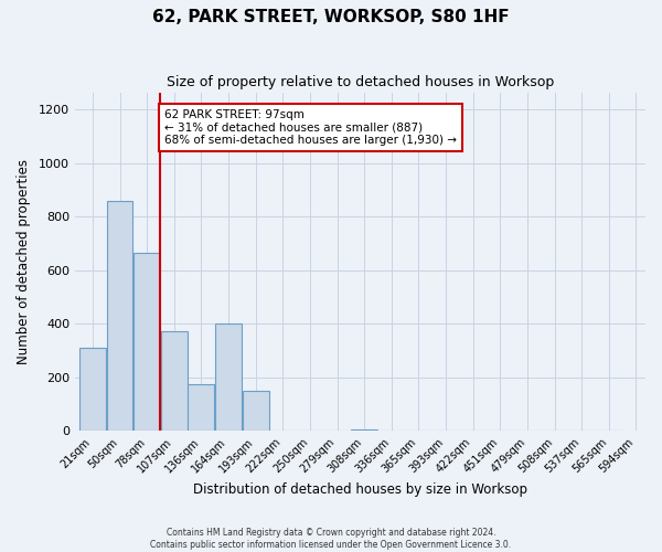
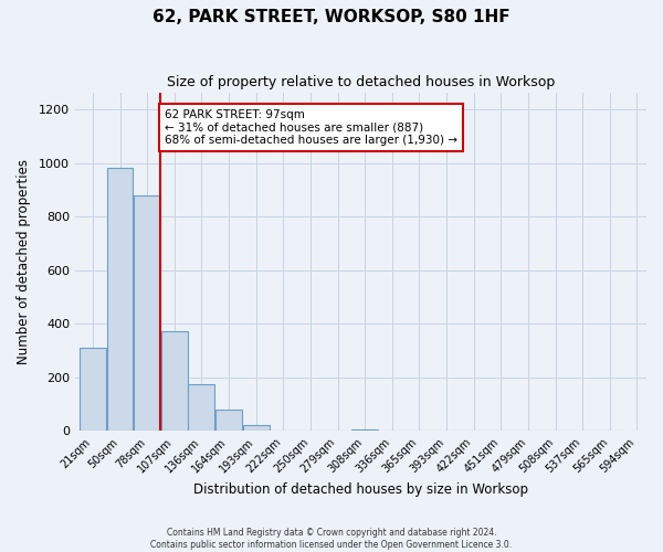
50sqm: 860 -> 980
78sqm: 665 -> 880
164sqm: 400 -> 80
193sqm: 150 -> 20
